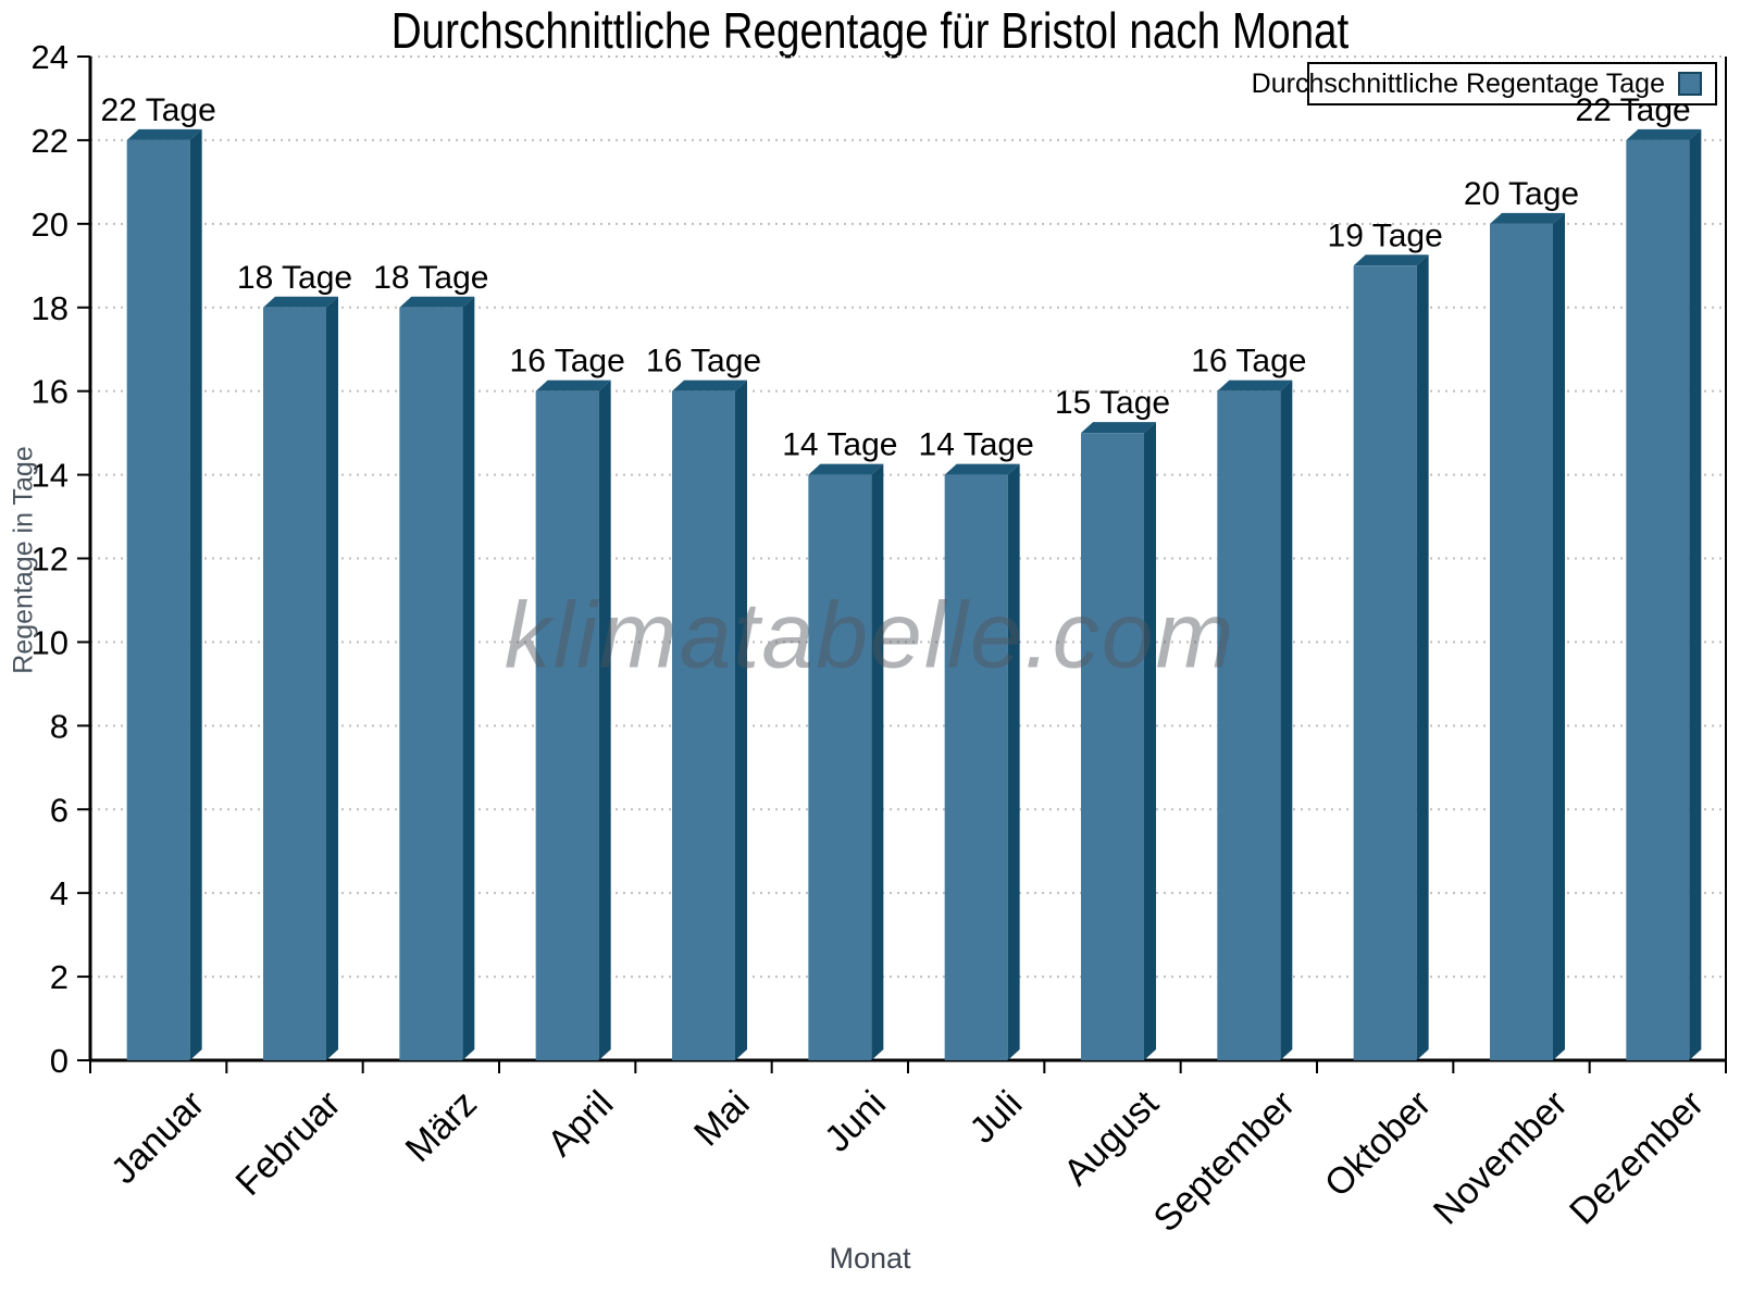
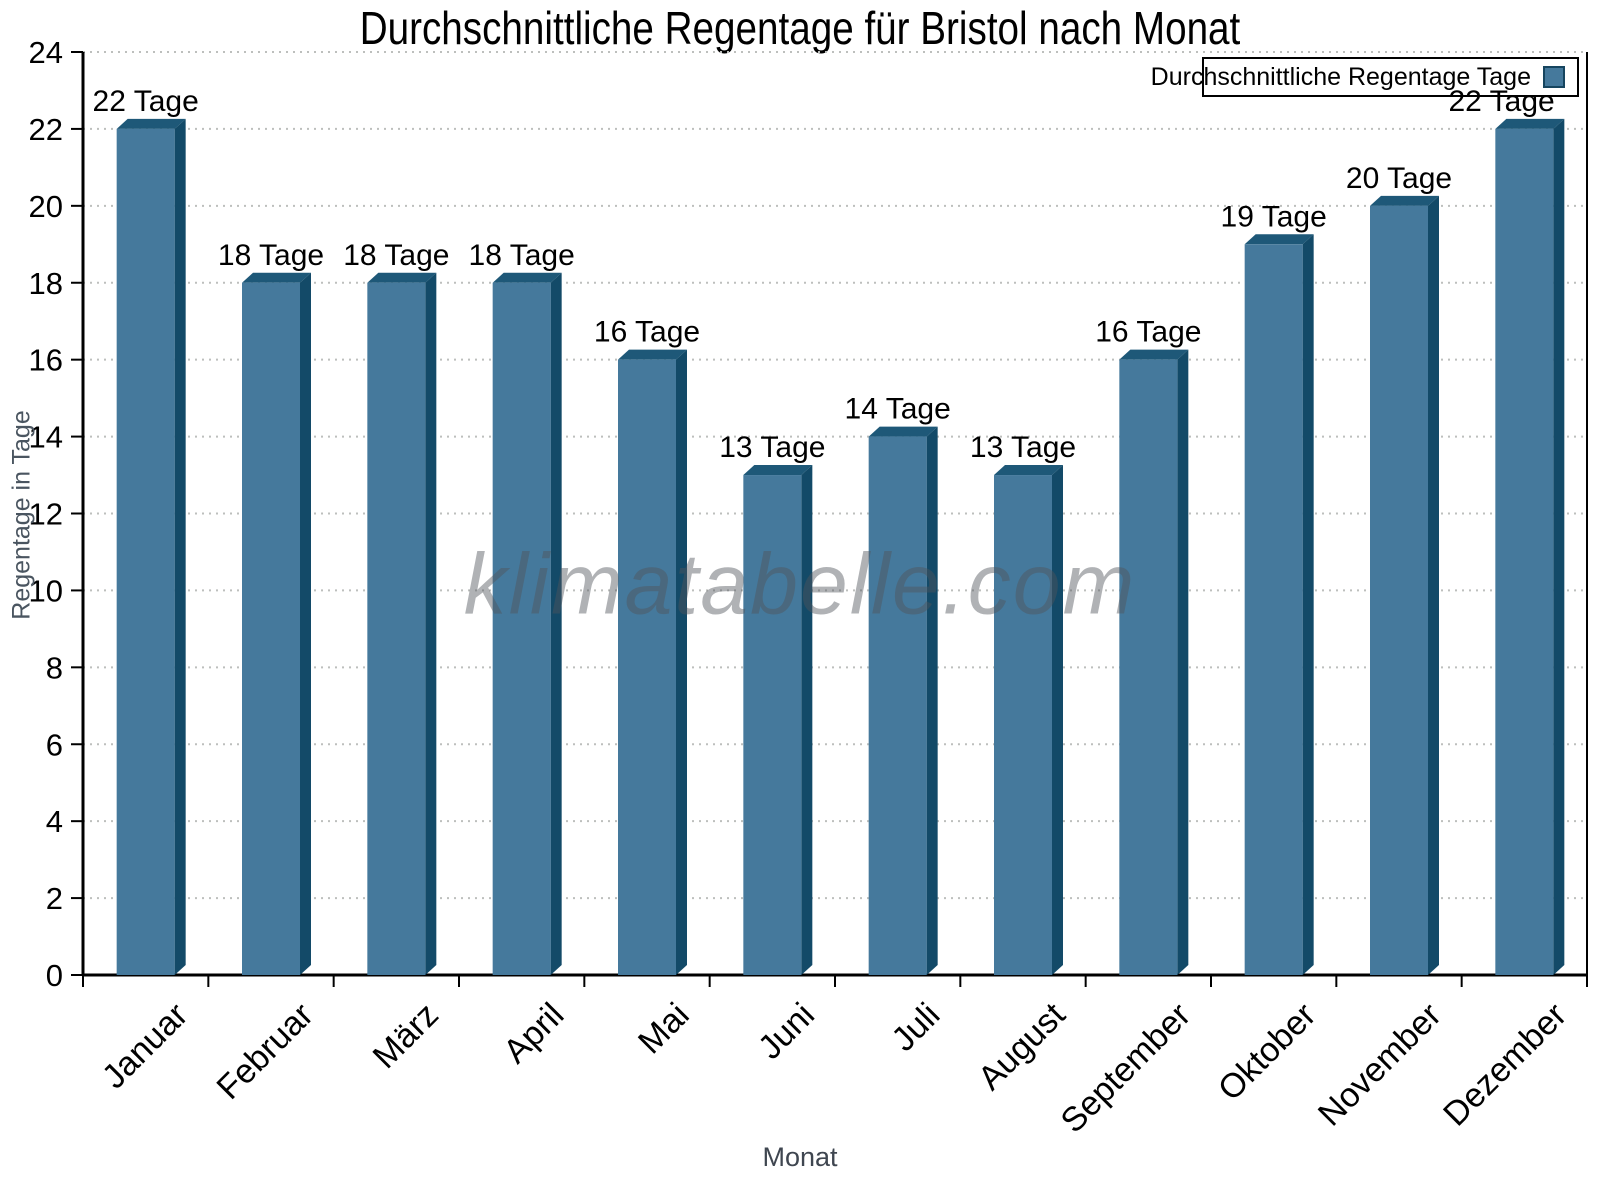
April: 16 -> 18
Juni: 14 -> 13
August: 15 -> 13
